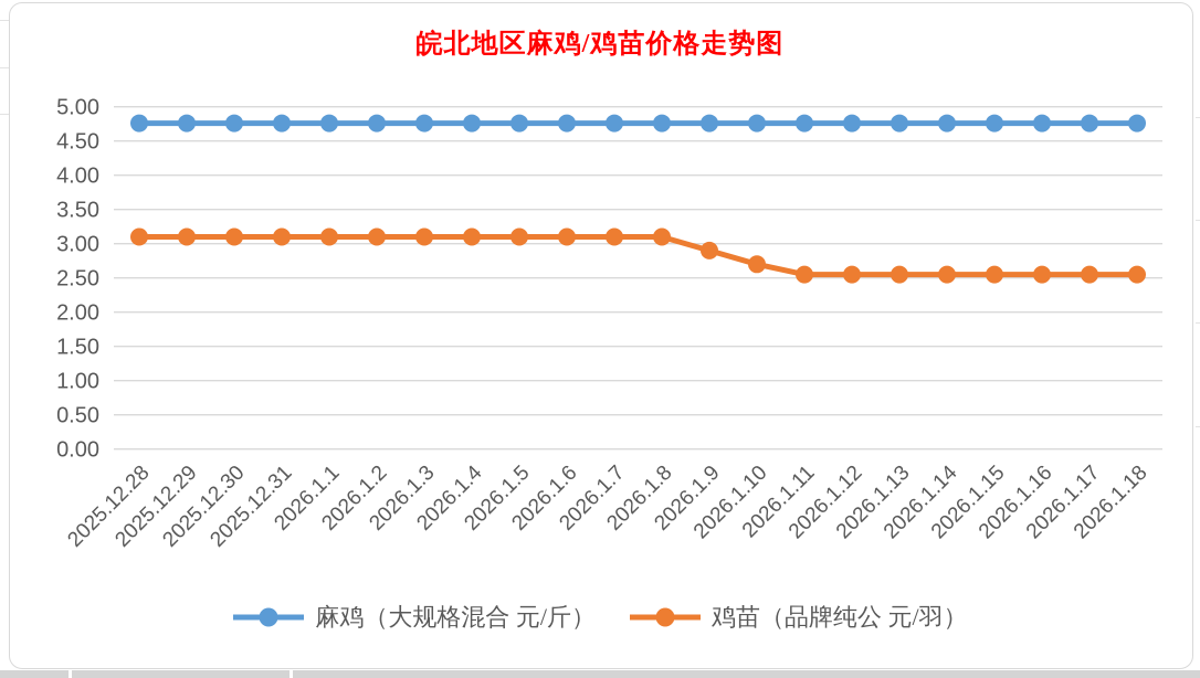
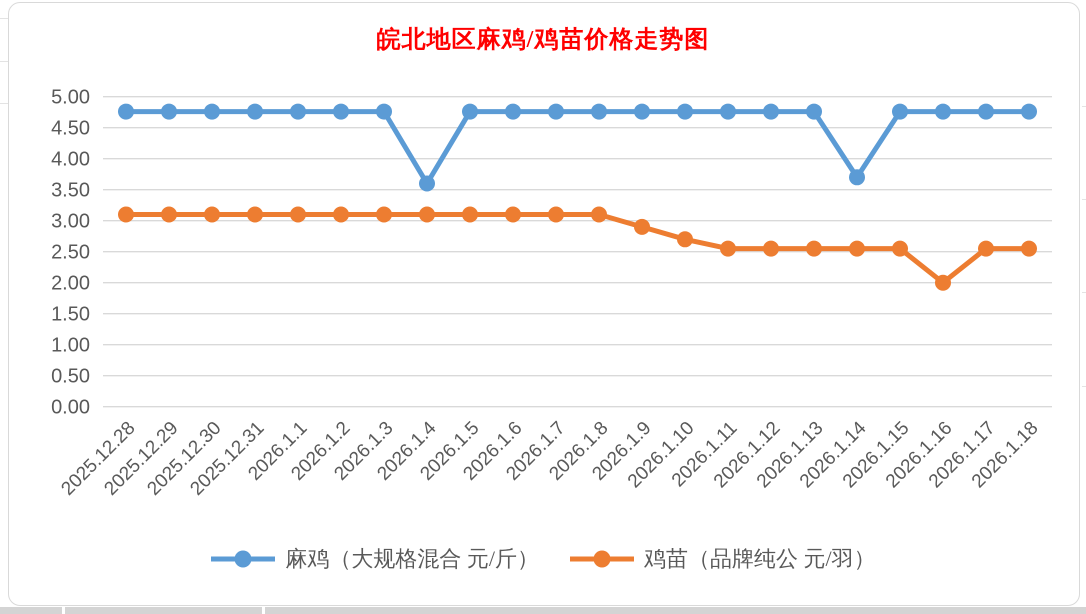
麻鸡（大规格混合 元/斤）/2026.1.4: 4.8 -> 3.6
麻鸡（大规格混合 元/斤）/2026.1.14: 4.8 -> 3.7
鸡苗（品牌纯公 元/羽）/2026.1.16: 2.5 -> 2.0
